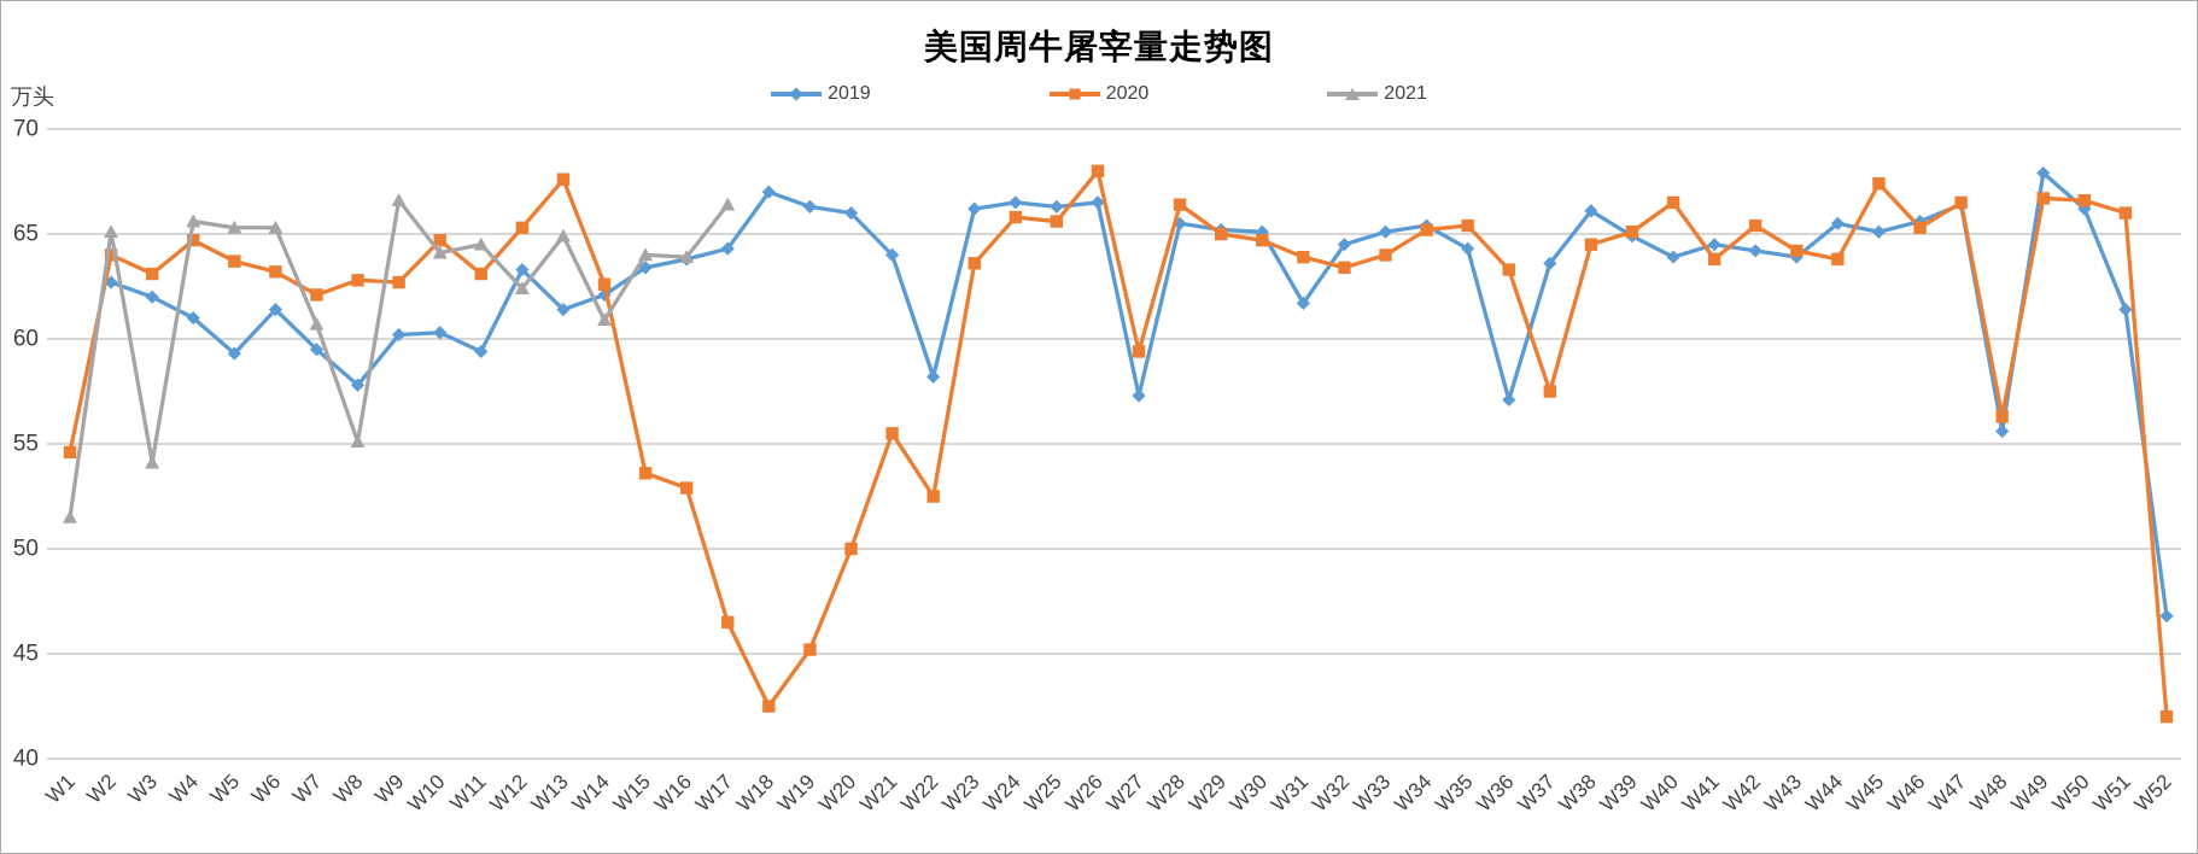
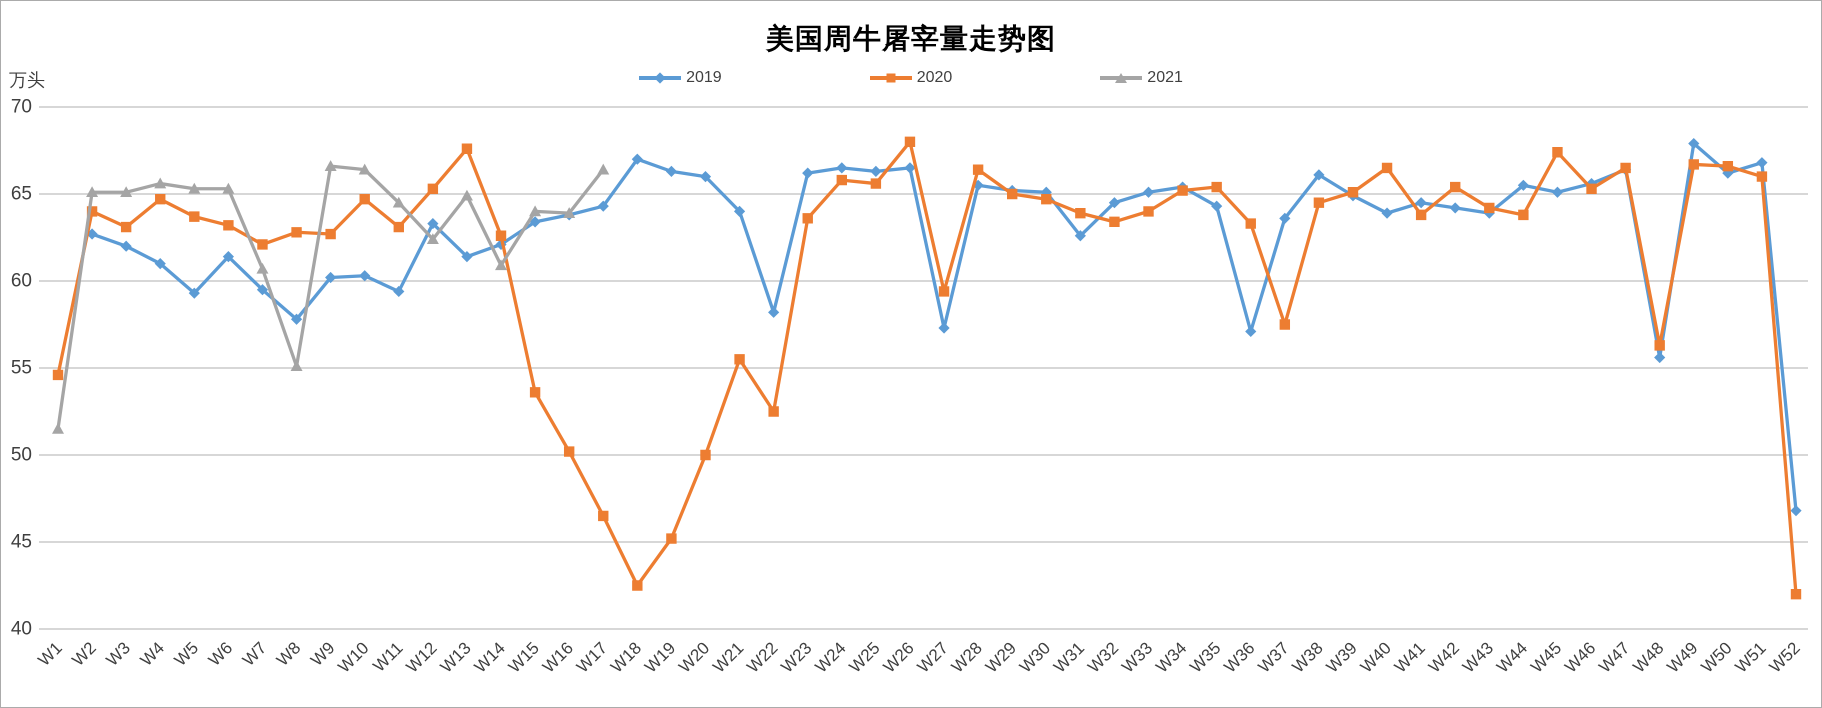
2021/W3: 54.1 -> 65.1
2021/W10: 64.1 -> 66.4
2020/W16: 52.9 -> 50.2
2019/W31: 61.7 -> 62.6
2019/W51: 61.4 -> 66.8
